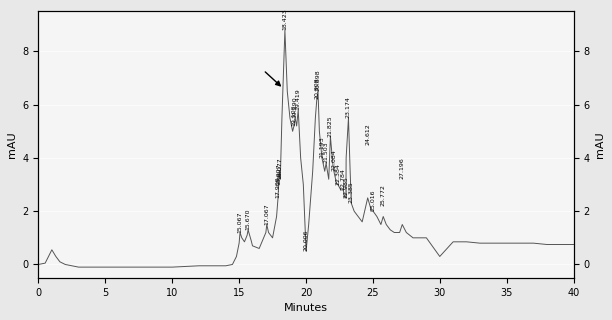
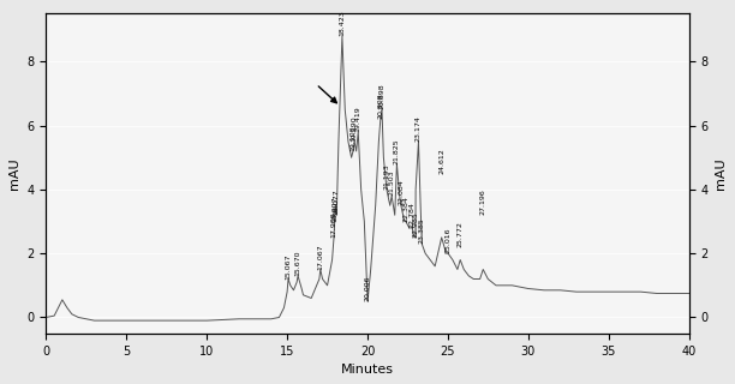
30: 0.30 -> 0.90
